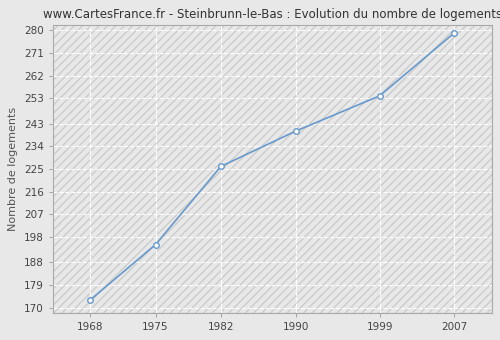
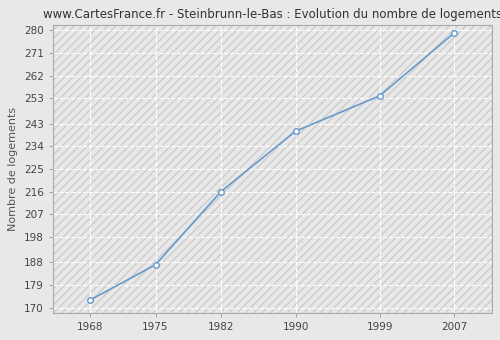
1975: 195 -> 187
1982: 226 -> 216
